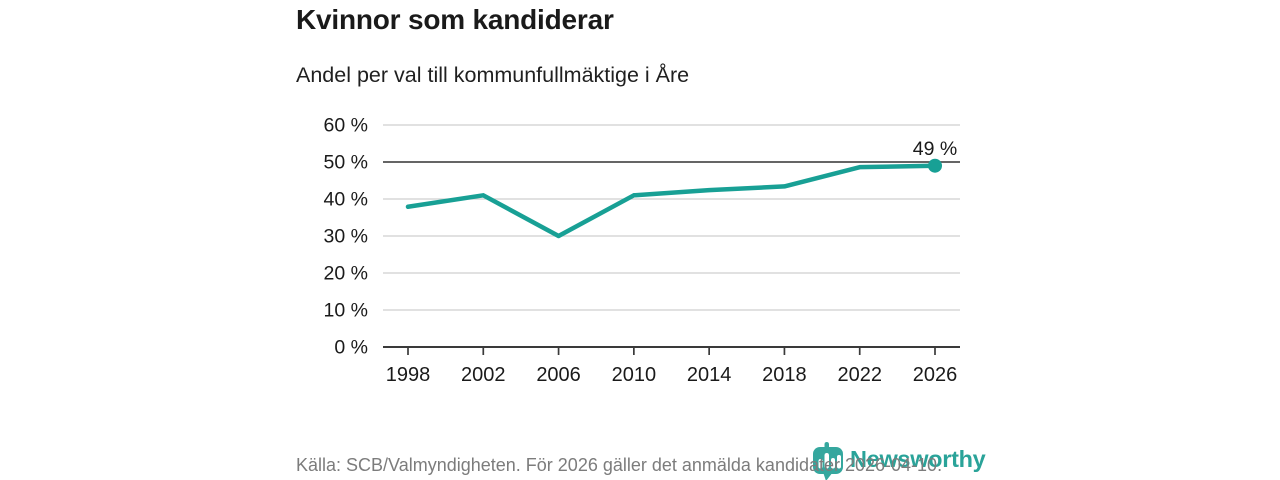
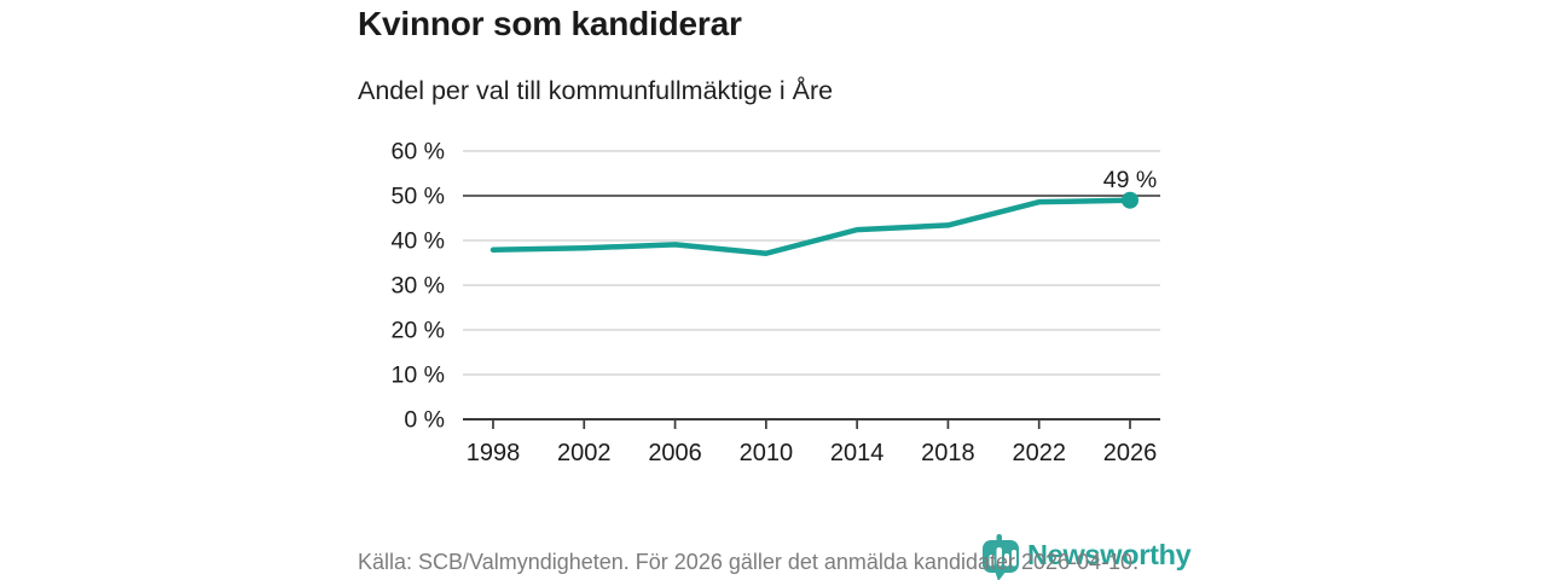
2002: 41% -> 38%
2006: 30% -> 39%
2010: 41% -> 37%
